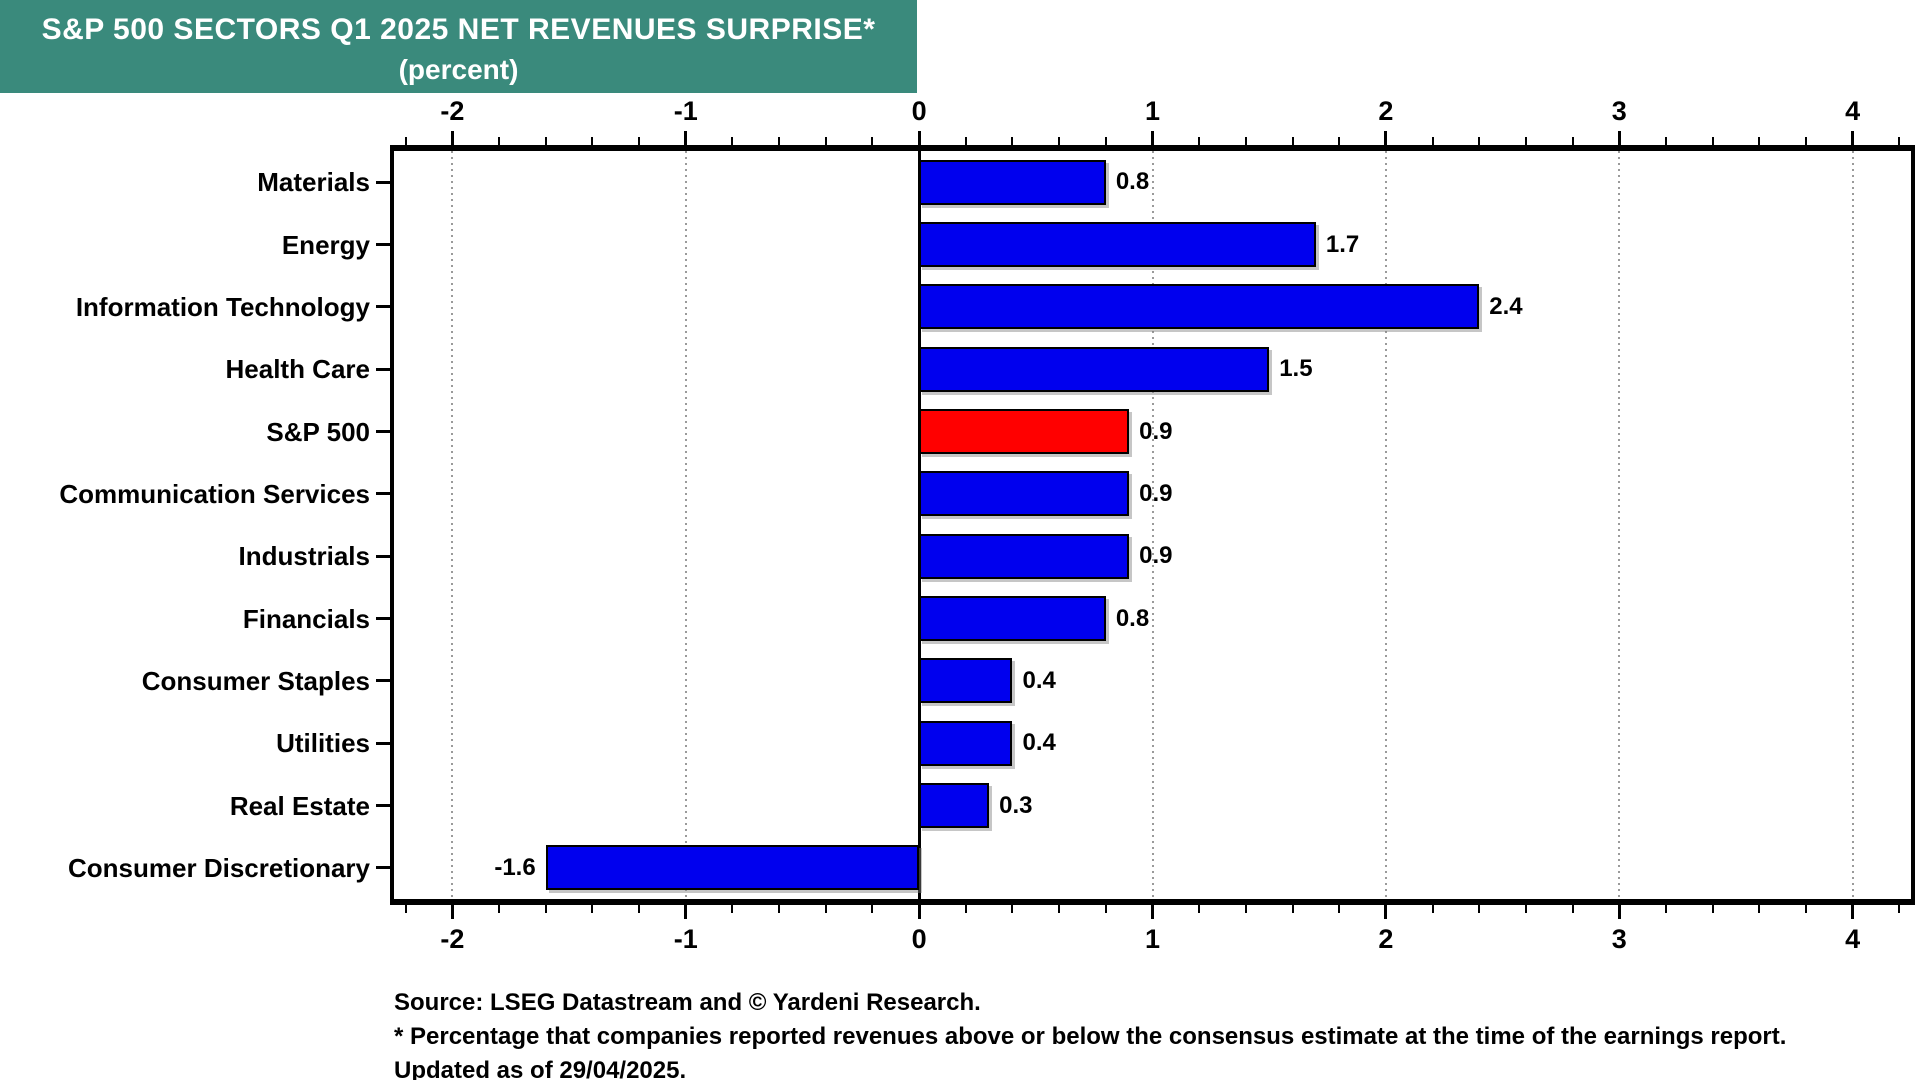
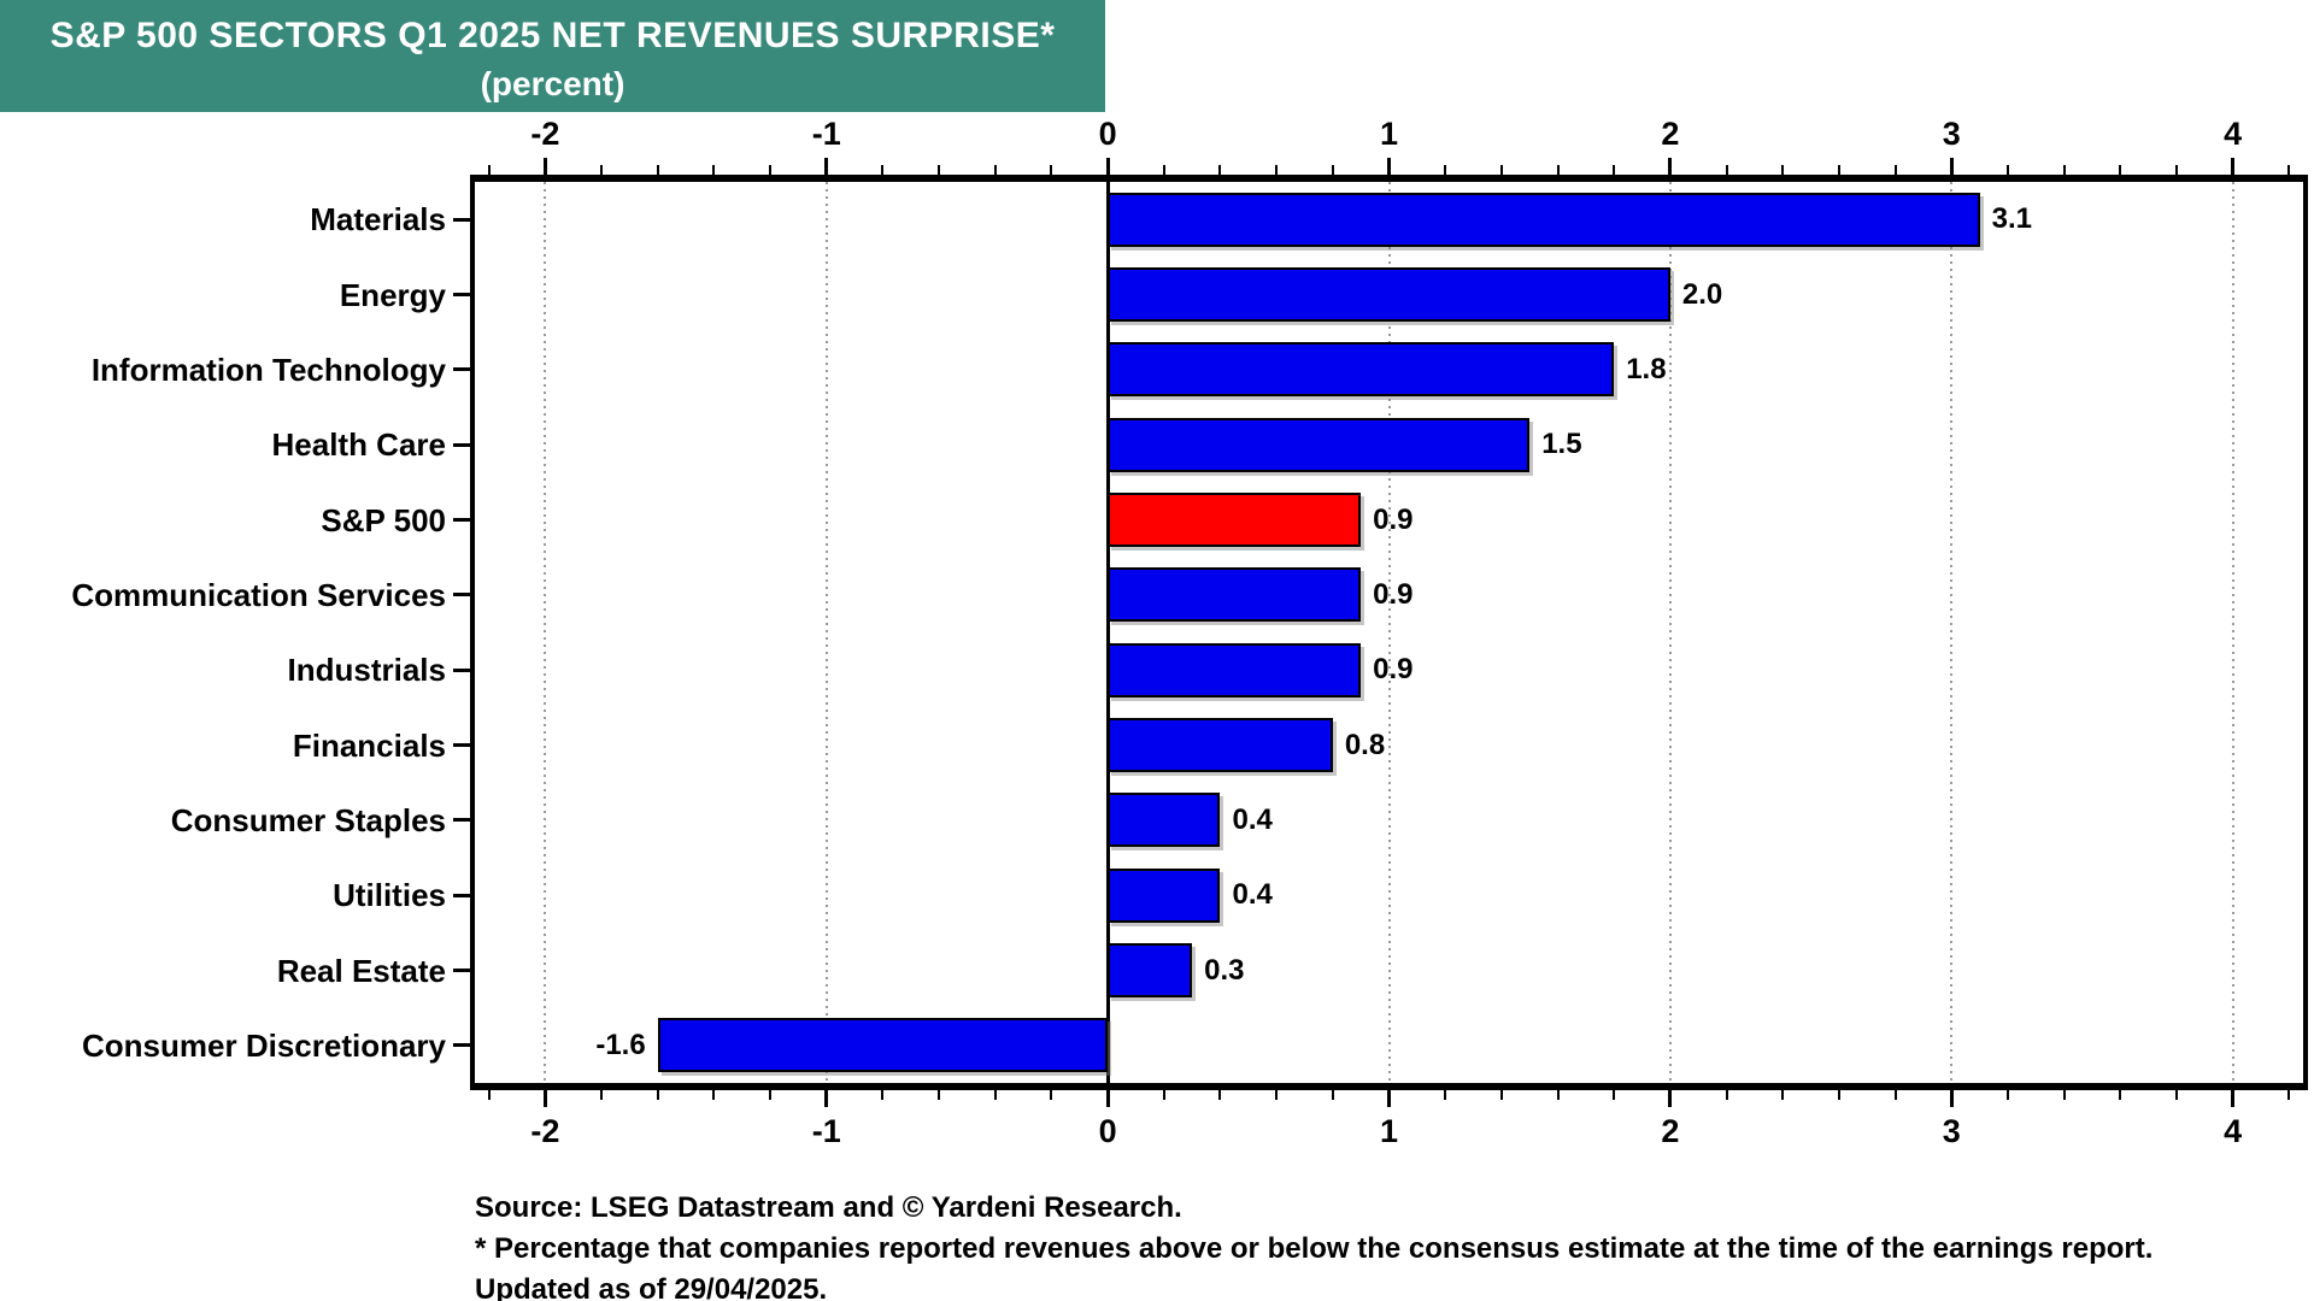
Materials: 0.8 -> 3.1
Energy: 1.7 -> 2.0
Information Technology: 2.4 -> 1.8
